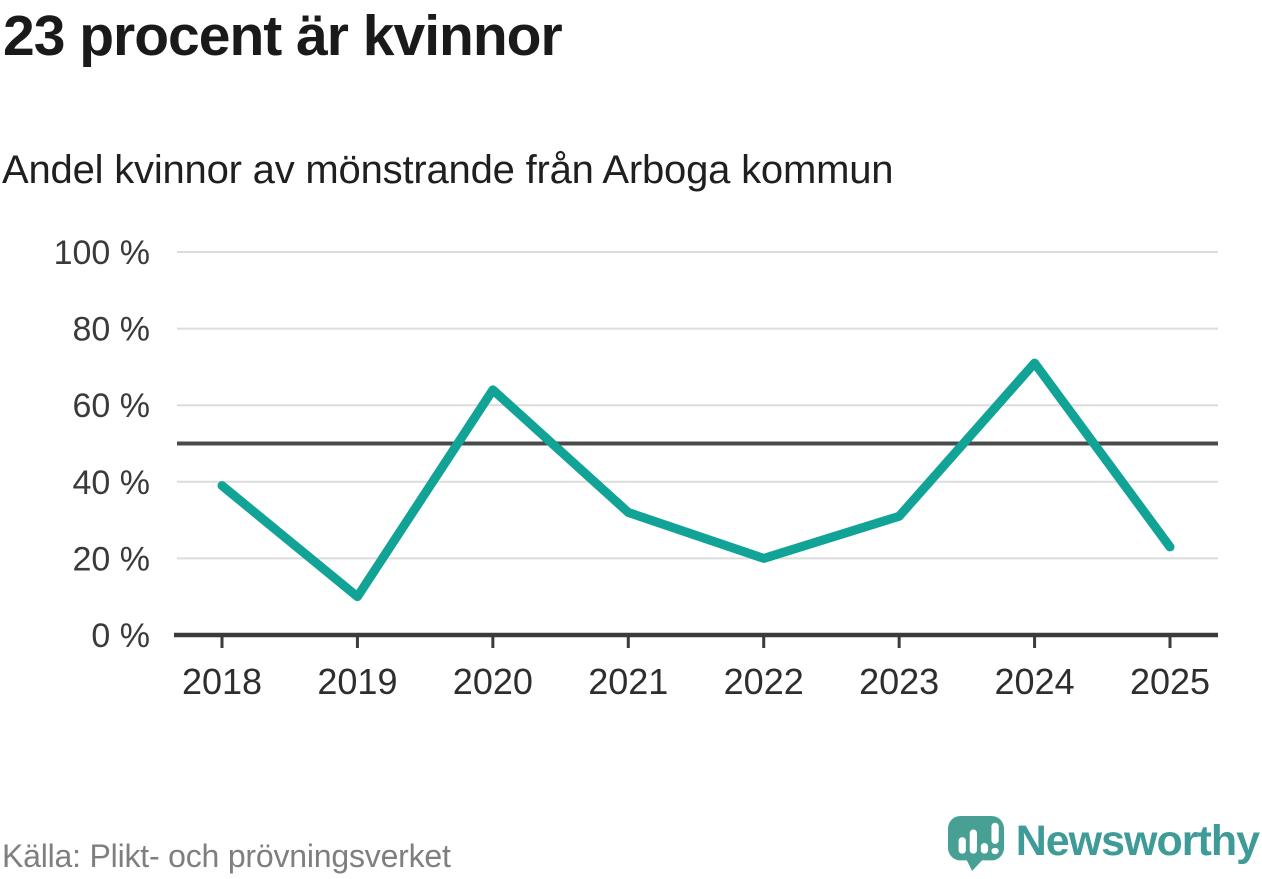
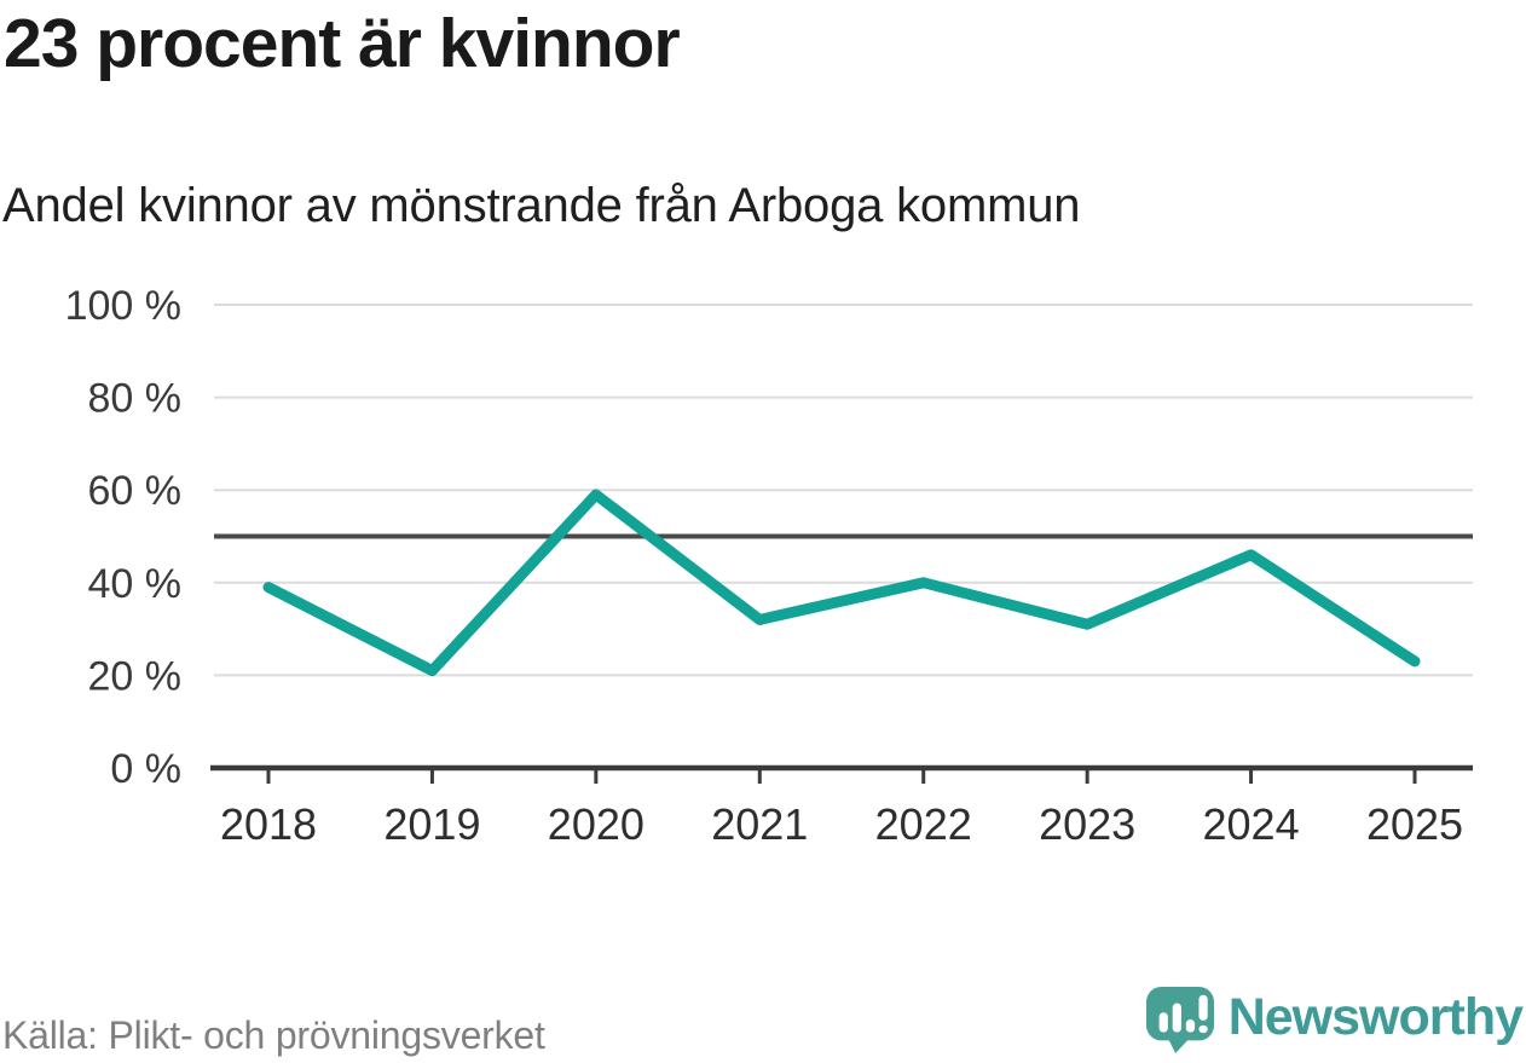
2019: 10% -> 21%
2020: 64% -> 59%
2022: 20% -> 40%
2024: 71% -> 46%
